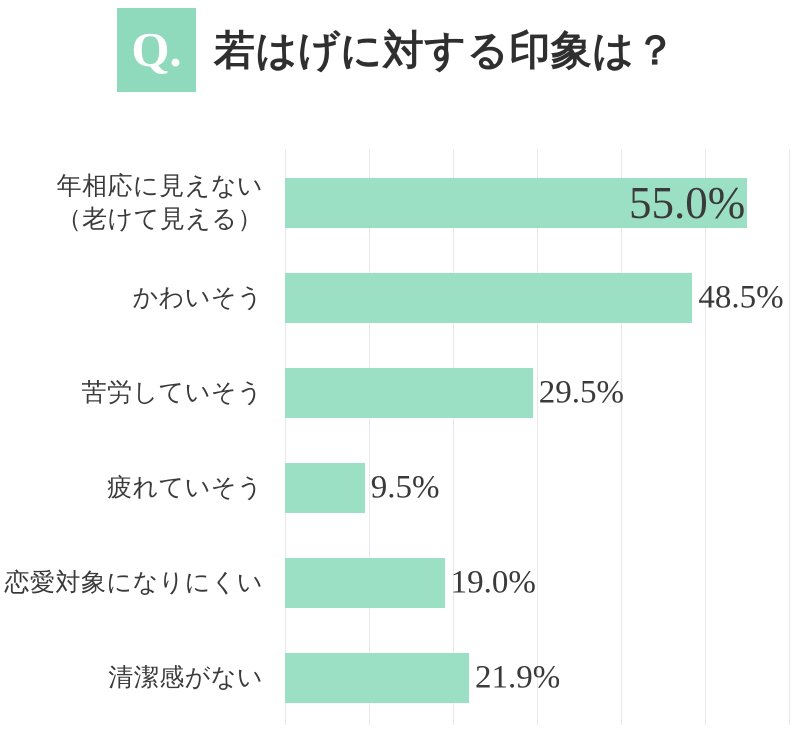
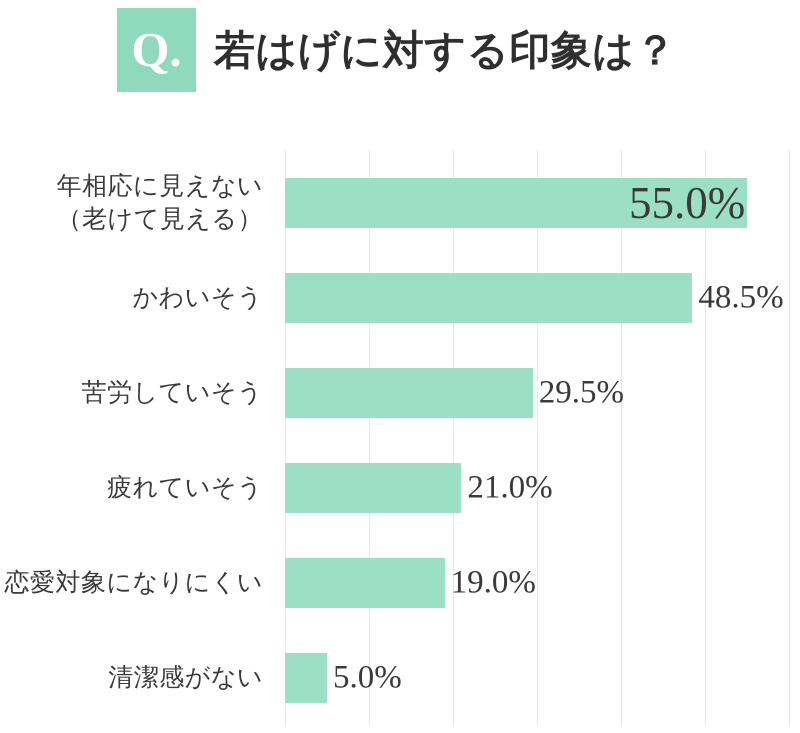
疲れていそう: 9.5% -> 21.0%
清潔感がない: 21.9% -> 5.0%
